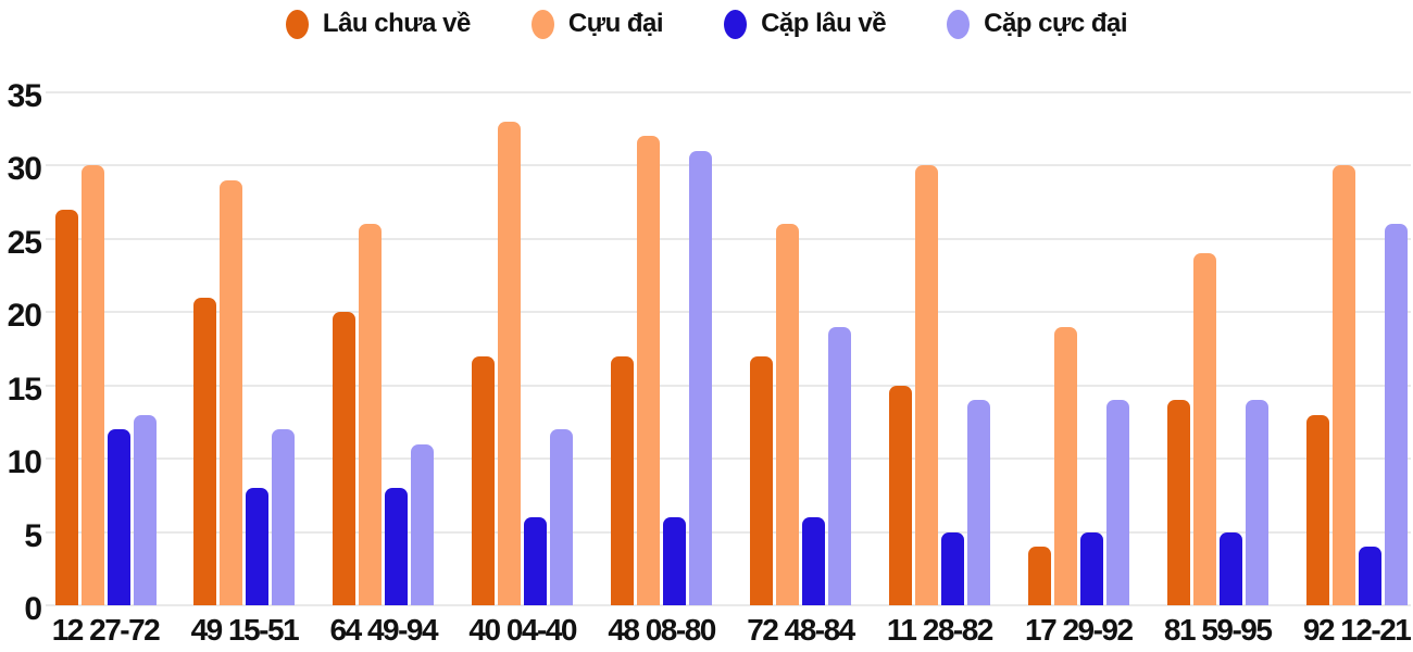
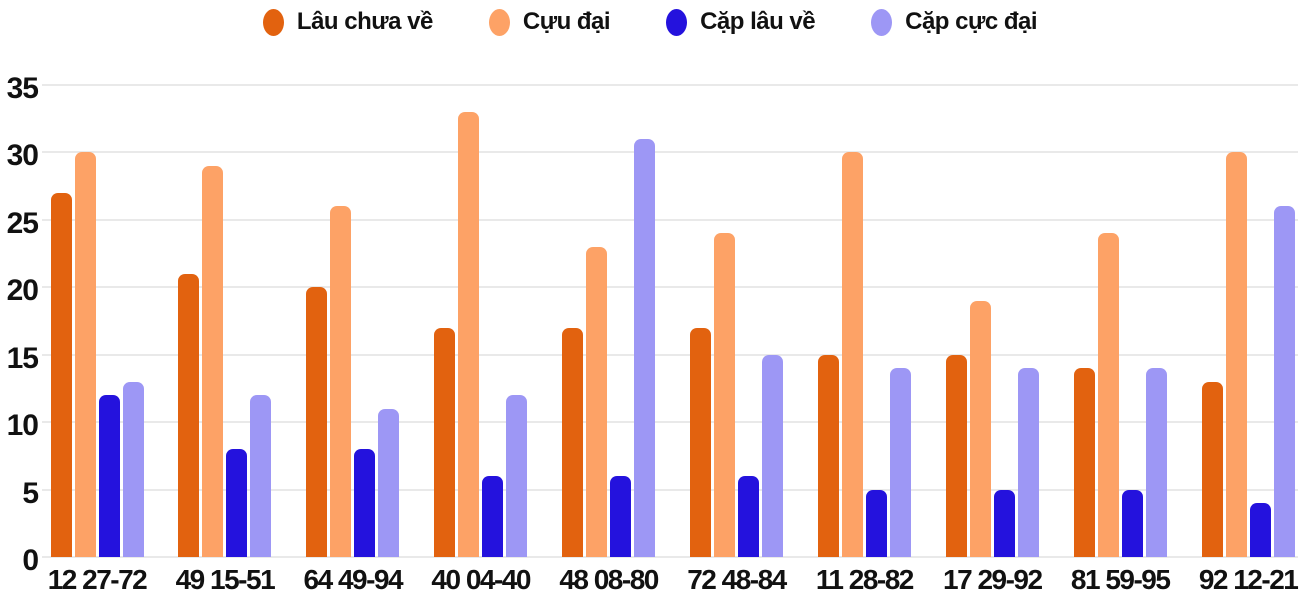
Cựu đại/48 08-80: 32 -> 23
Cựu đại/72 48-84: 26 -> 24
Cặp cực đại/72 48-84: 19 -> 15
Lâu chưa về/17 29-92: 4 -> 15
